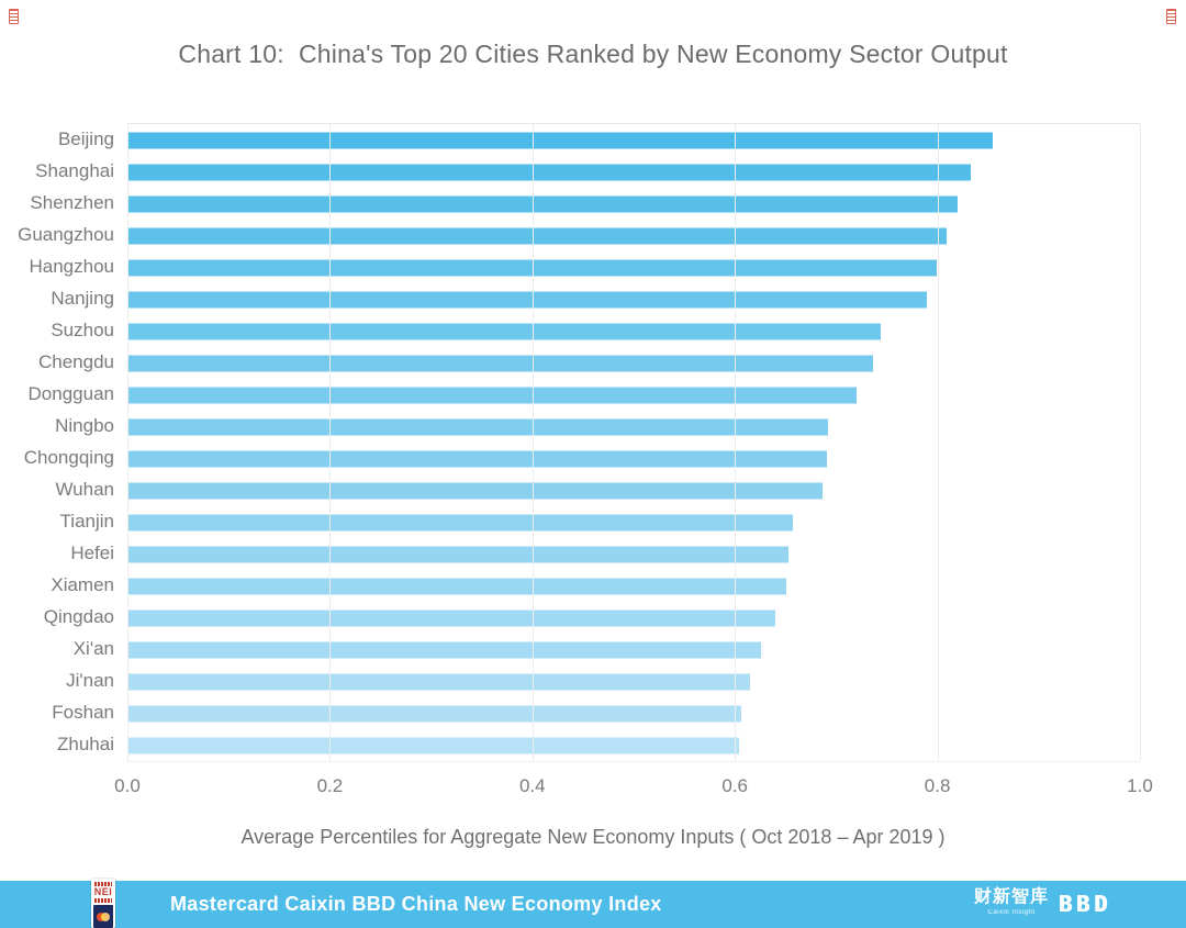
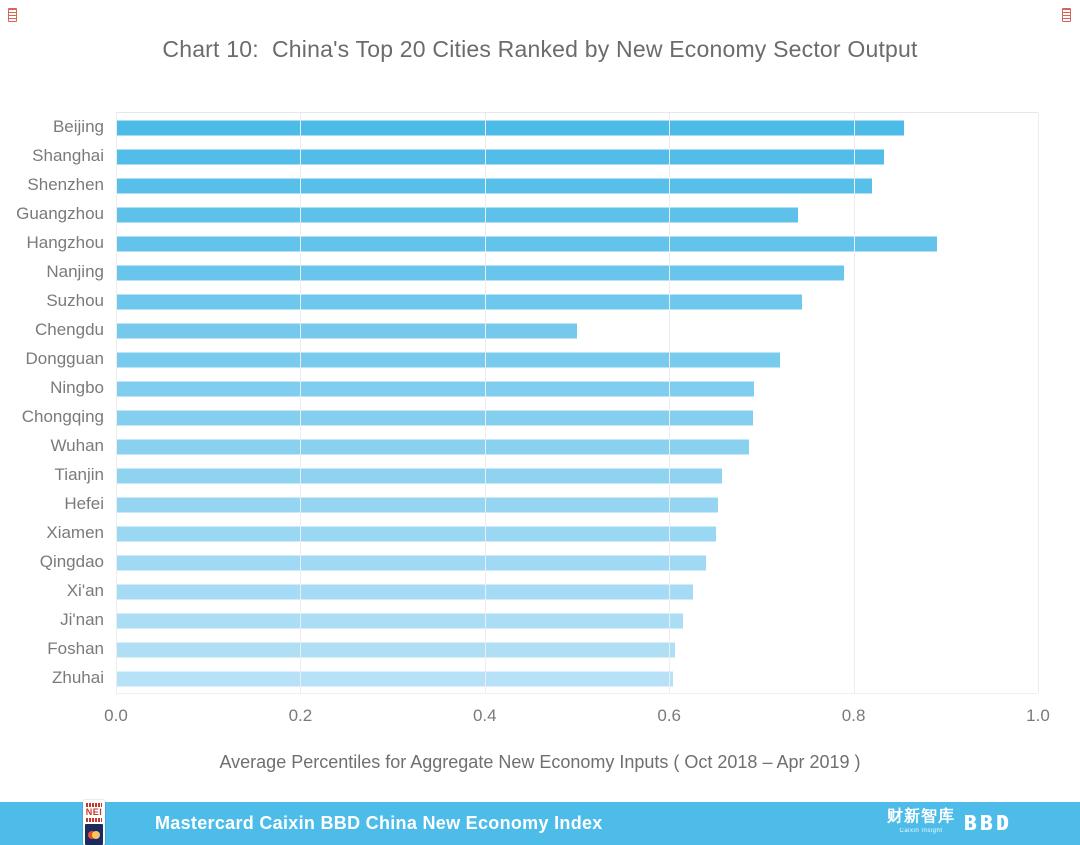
Guangzhou: 0.81 -> 0.74
Hangzhou: 0.80 -> 0.89
Chengdu: 0.74 -> 0.50
